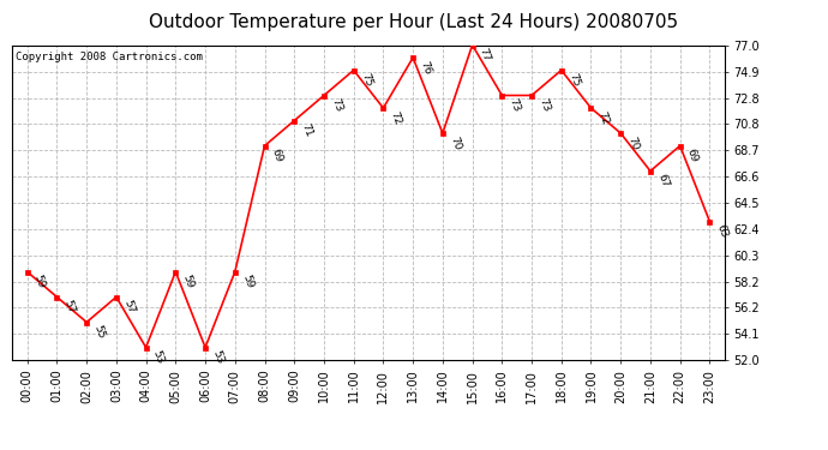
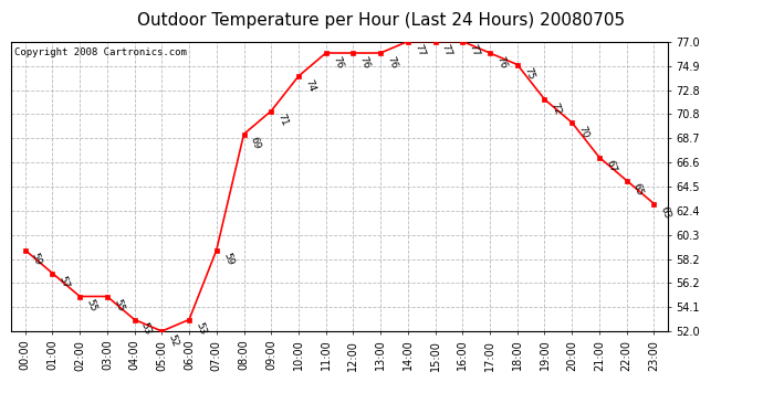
03:00: 57 -> 55
05:00: 59 -> 52
10:00: 73 -> 74
11:00: 75 -> 76
12:00: 72 -> 76
14:00: 70 -> 77
16:00: 73 -> 77
17:00: 73 -> 76
22:00: 69 -> 65
